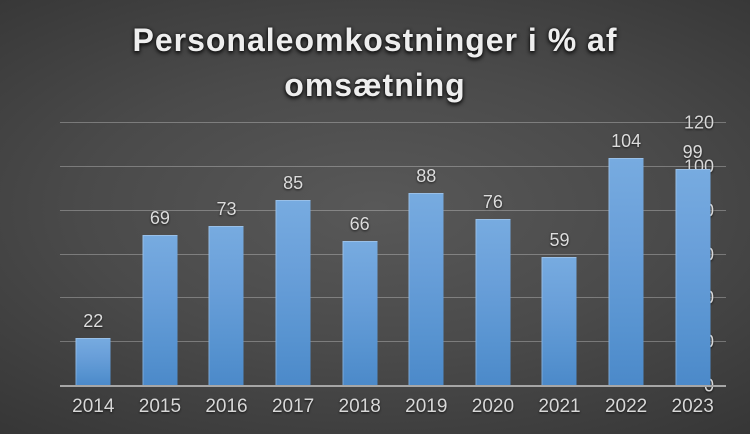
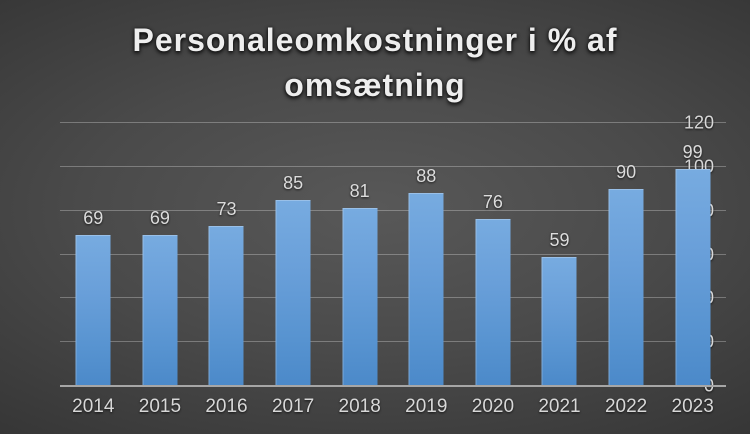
2014: 22 -> 69
2018: 66 -> 81
2022: 104 -> 90
